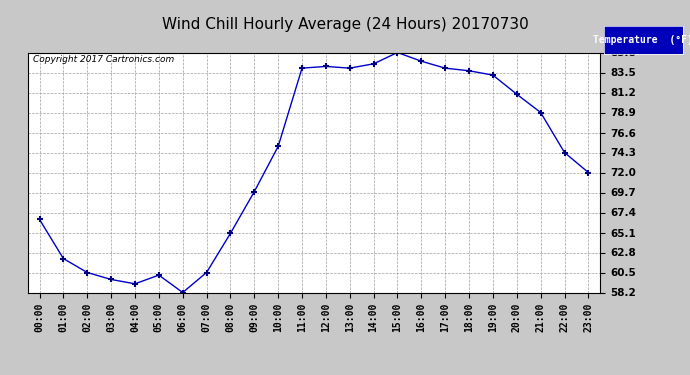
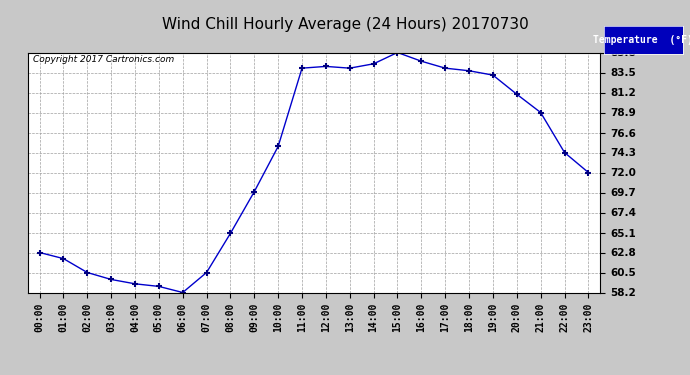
00:00: 66.6 -> 62.8
05:00: 60.2 -> 58.9
